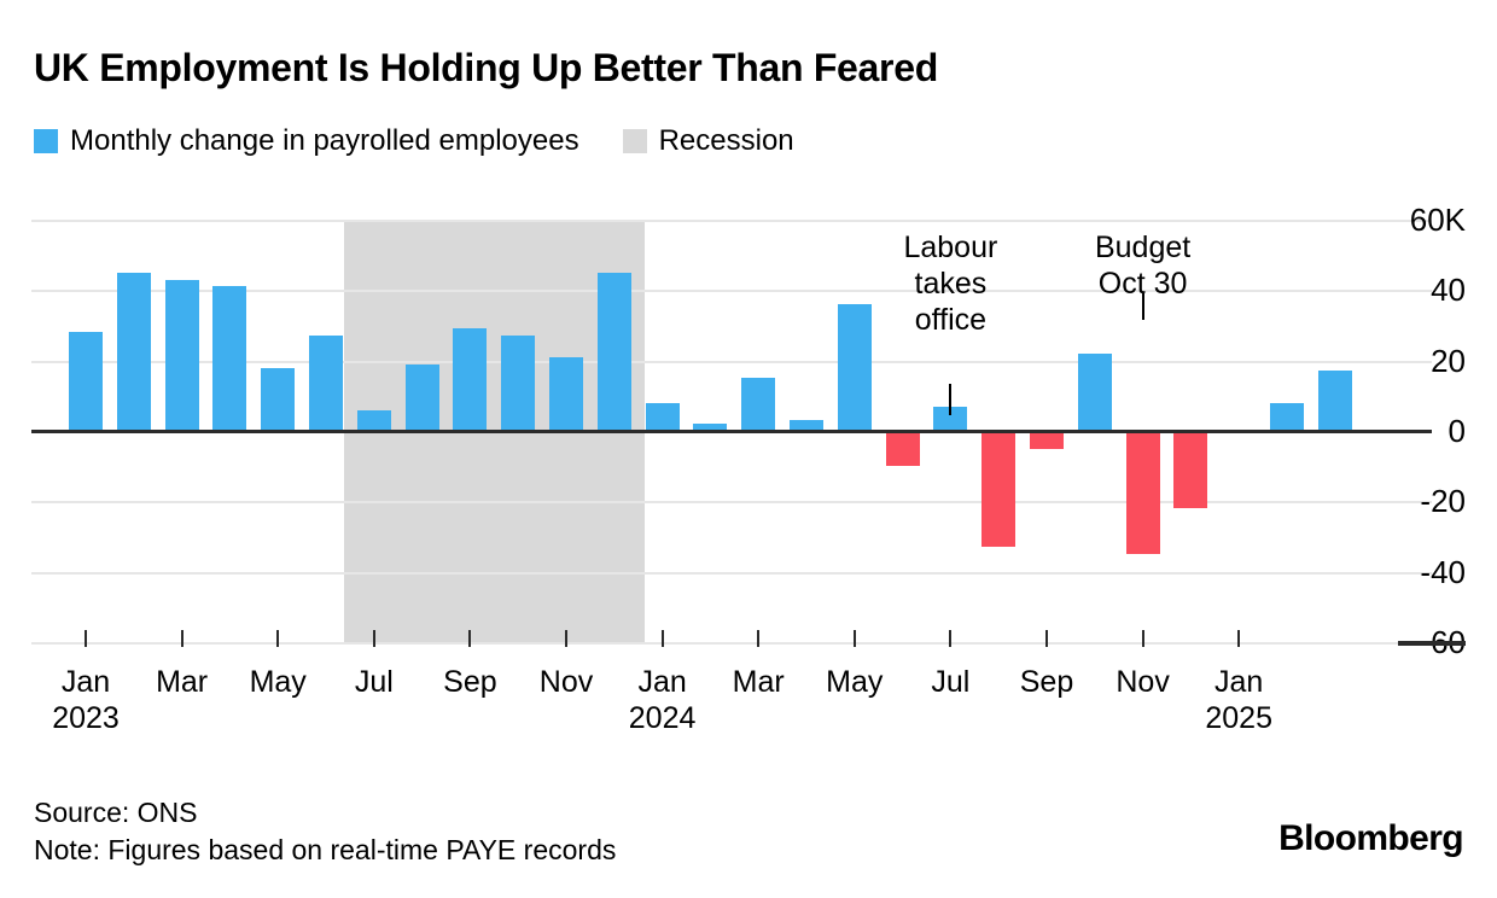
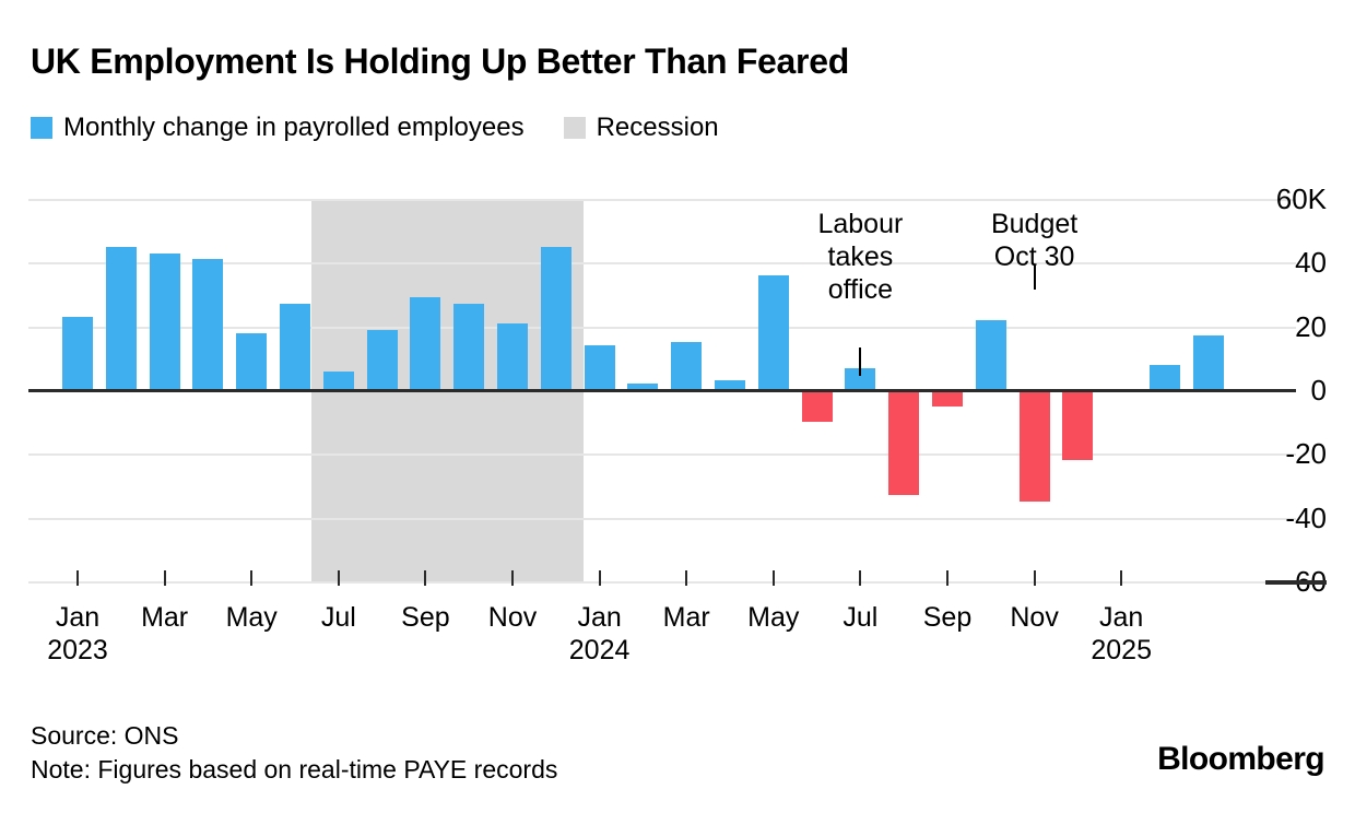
Jan 2023: 28K -> 23K
Jan 2024: 8K -> 14K
